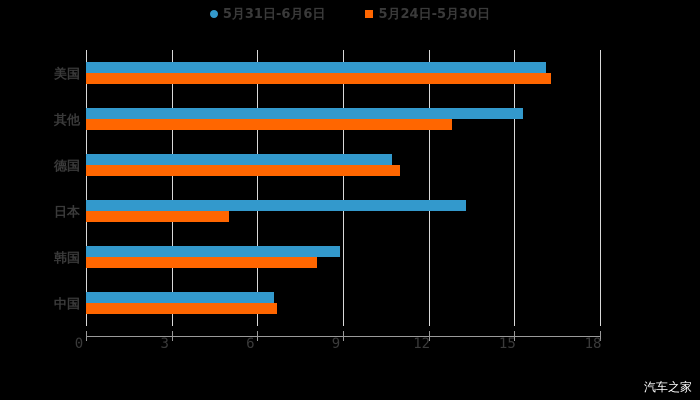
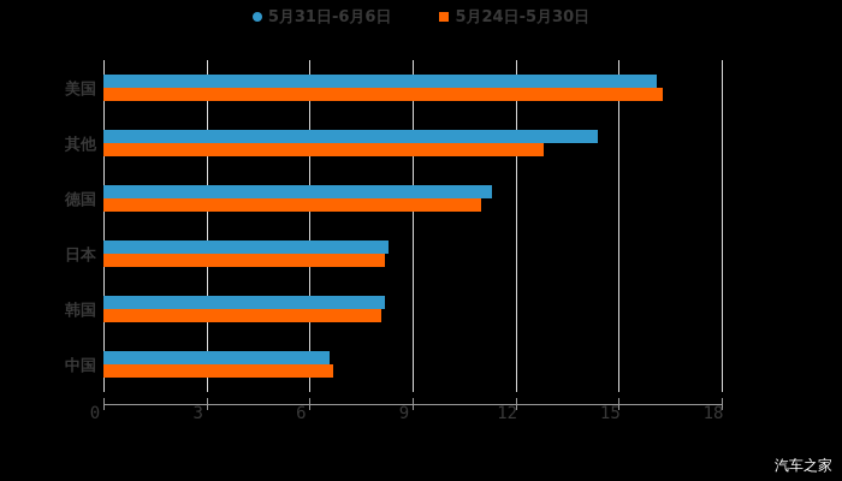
5月31日-6月6日/其他: 15.3 -> 14.4
5月31日-6月6日/德国: 10.7 -> 11.3
5月31日-6月6日/日本: 13.3 -> 8.3
5月24日-5月30日/日本: 5.0 -> 8.2
5月31日-6月6日/韩国: 8.9 -> 8.2
